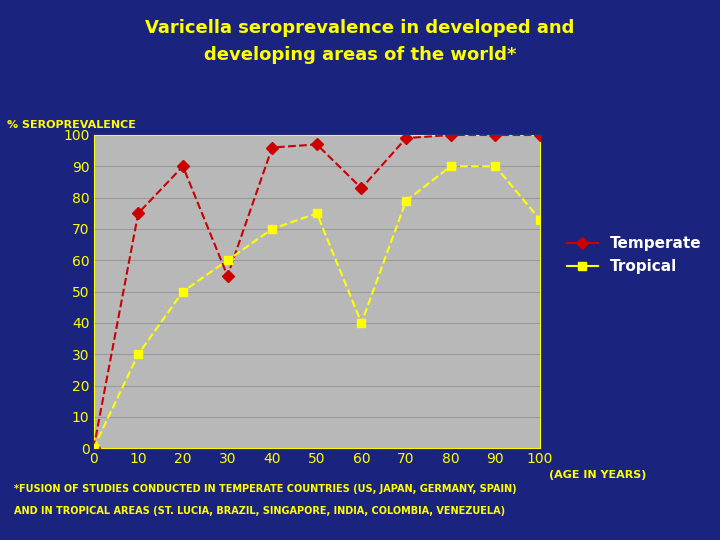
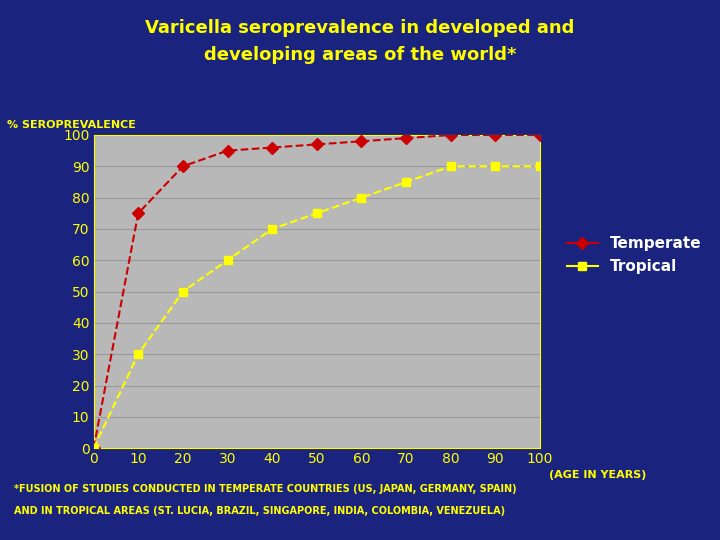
Temperate/30: 55 -> 95
Temperate/60: 83 -> 98
Tropical/60: 40 -> 80
Tropical/70: 79 -> 85
Tropical/100: 73 -> 90
